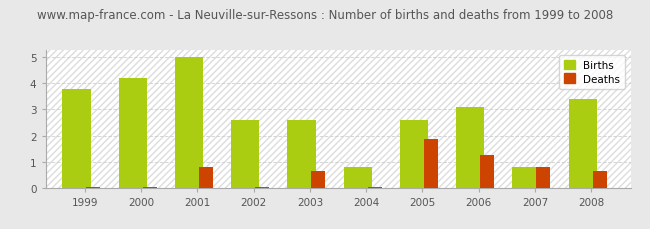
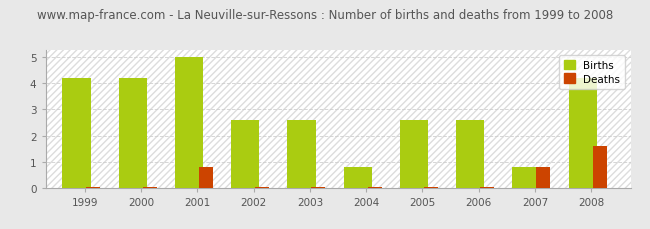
Births/1999: 3.8 -> 4.2
Deaths/2003: 0.65 -> 0.04
Deaths/2005: 1.85 -> 0.04
Births/2006: 3.1 -> 2.6
Deaths/2006: 1.25 -> 0.04
Births/2008: 3.4 -> 4.2
Deaths/2008: 0.65 -> 1.60
